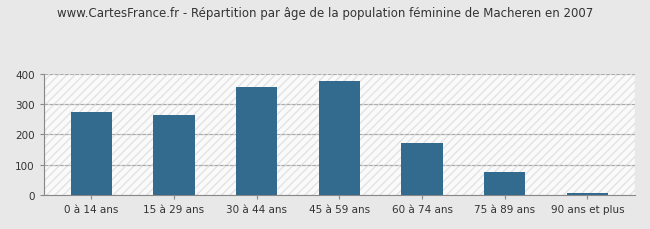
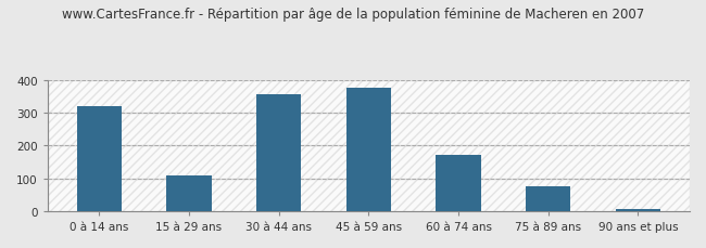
0 à 14 ans: 272 -> 320
15 à 29 ans: 265 -> 110
